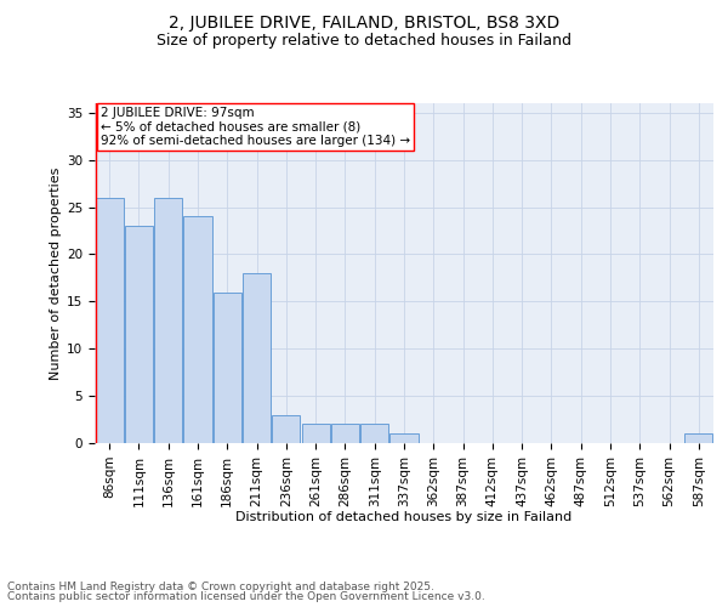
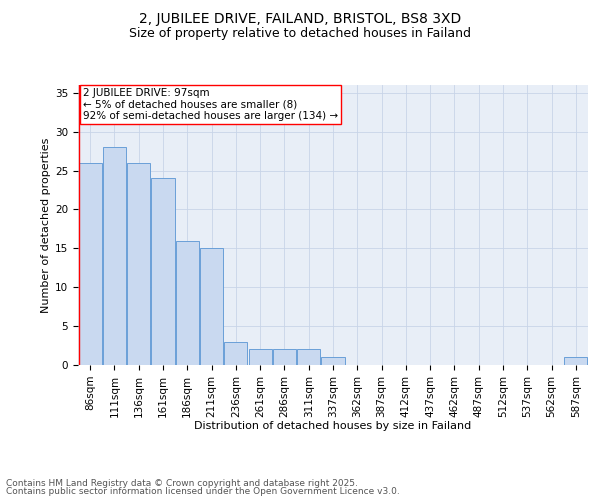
111sqm: 23 -> 28
211sqm: 18 -> 15
